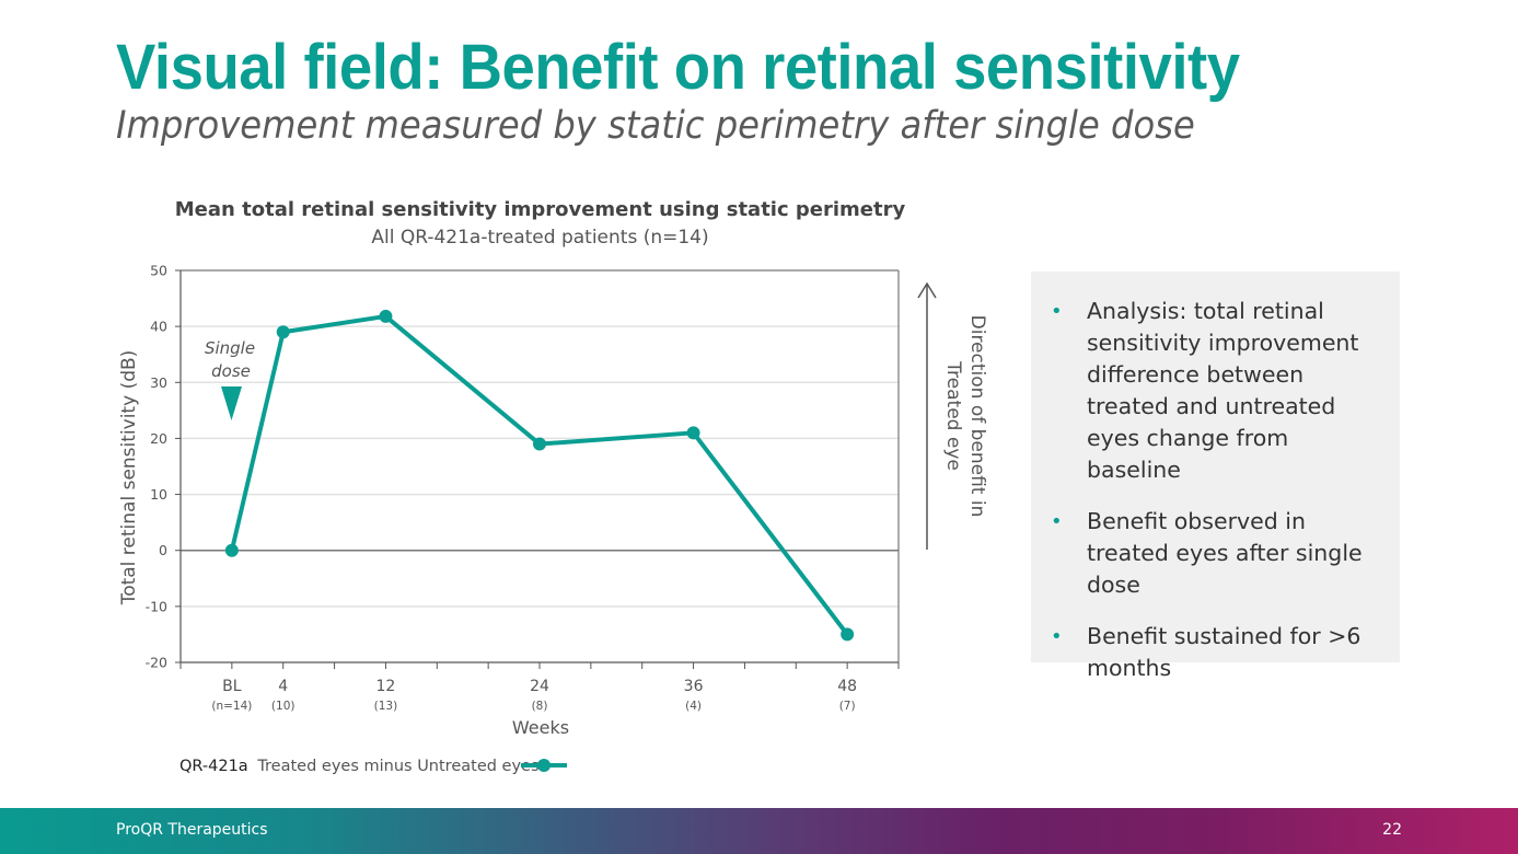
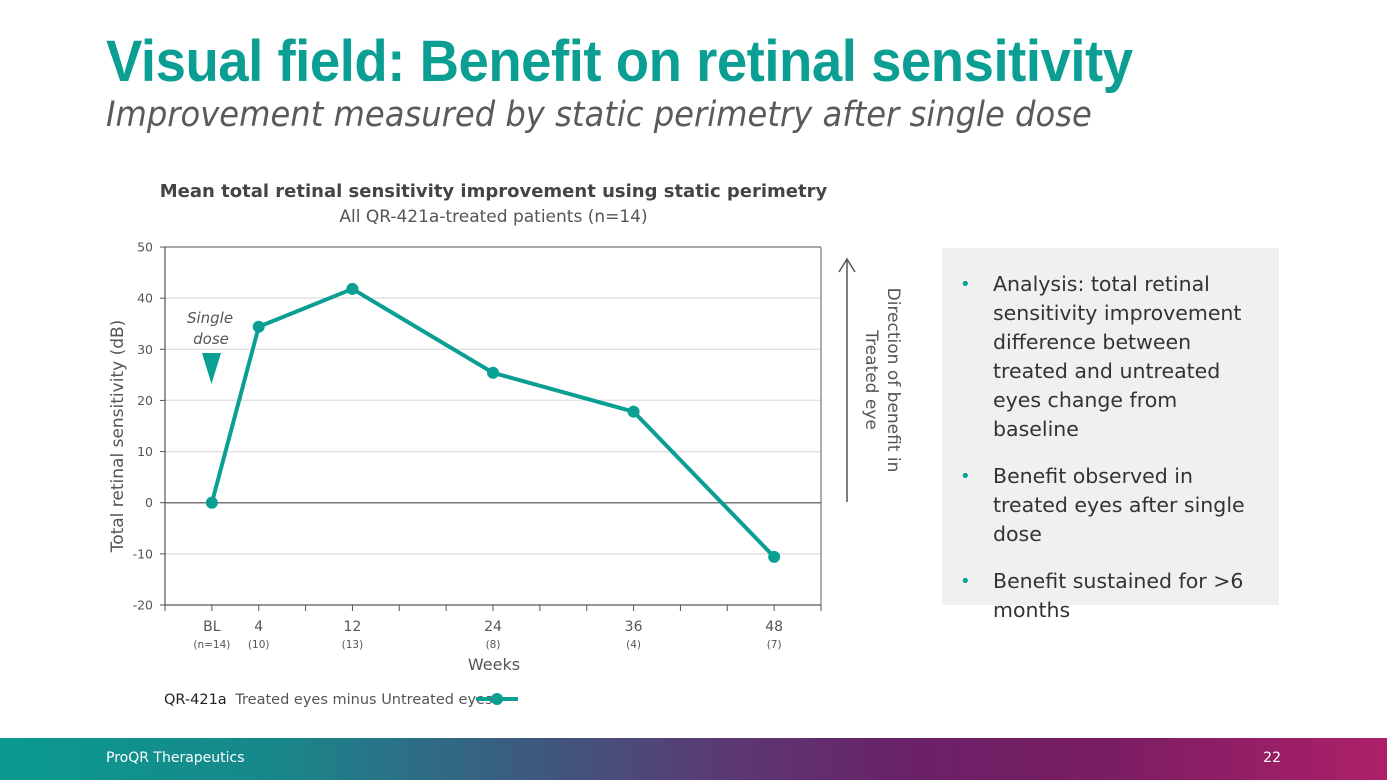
4: 39 -> 34
24: 19 -> 25
36: 21 -> 18
48: -15 -> -11
